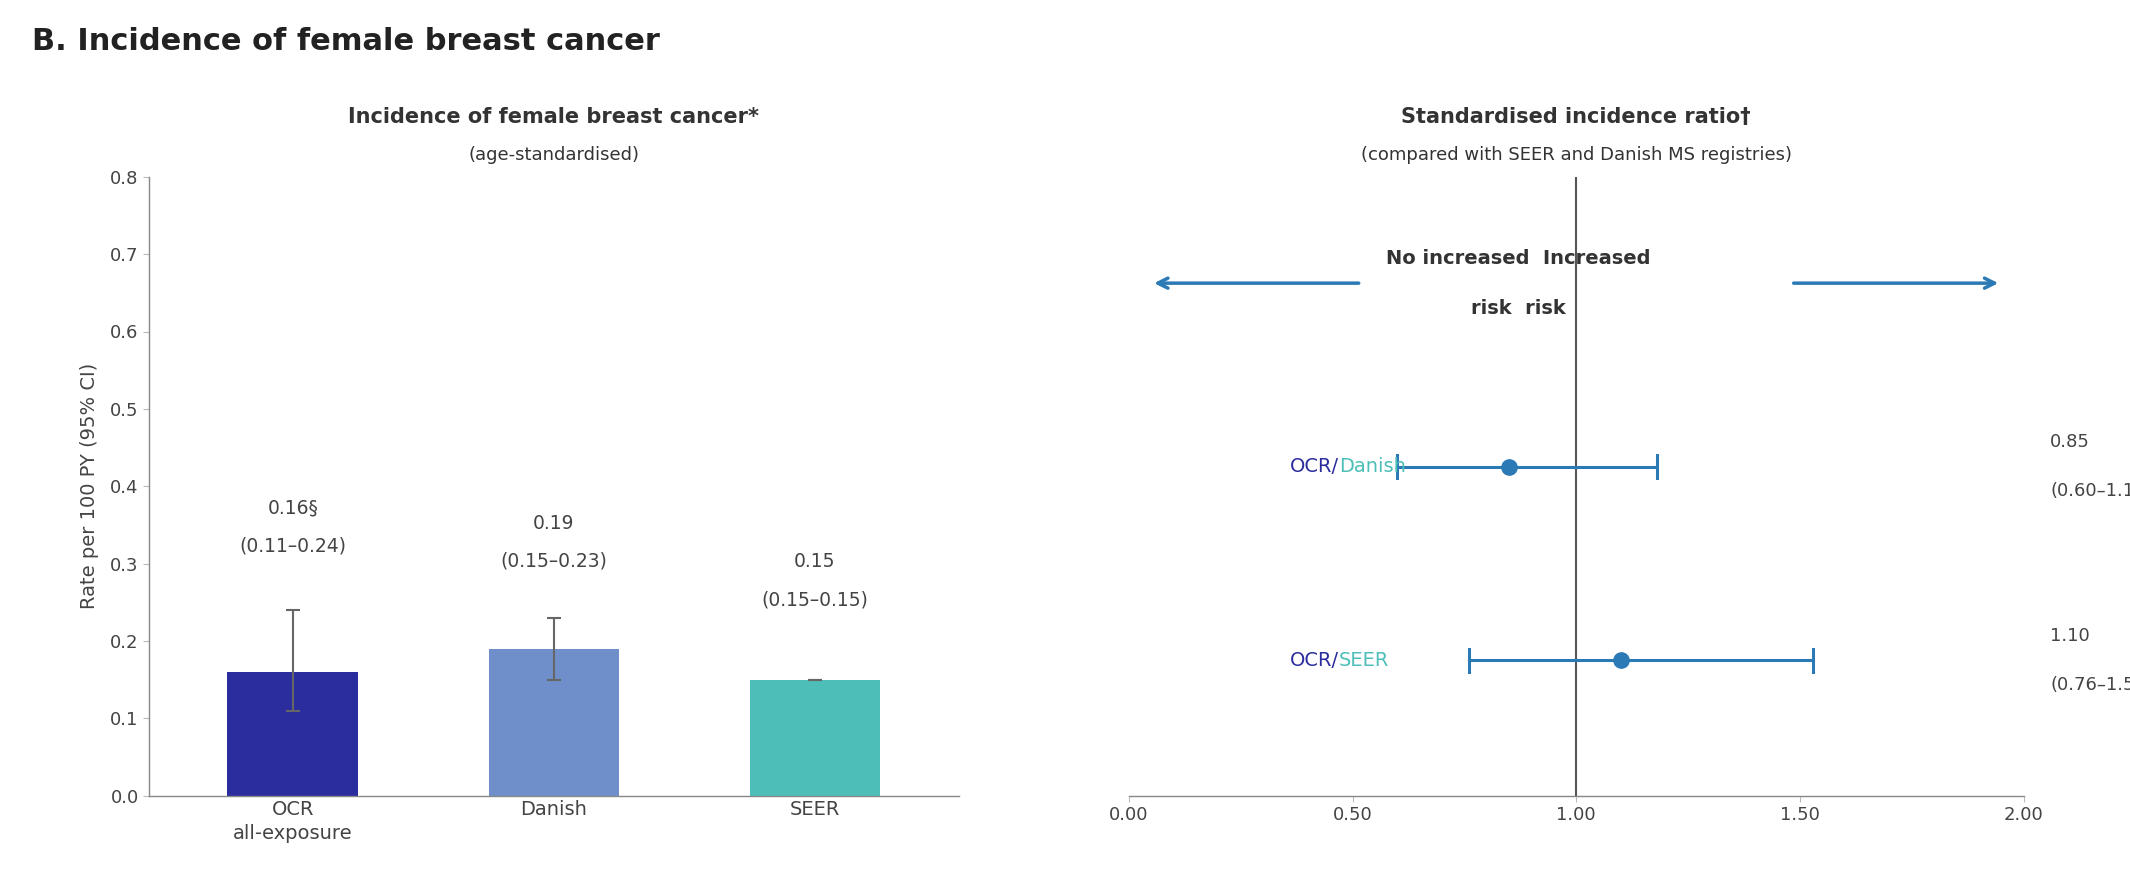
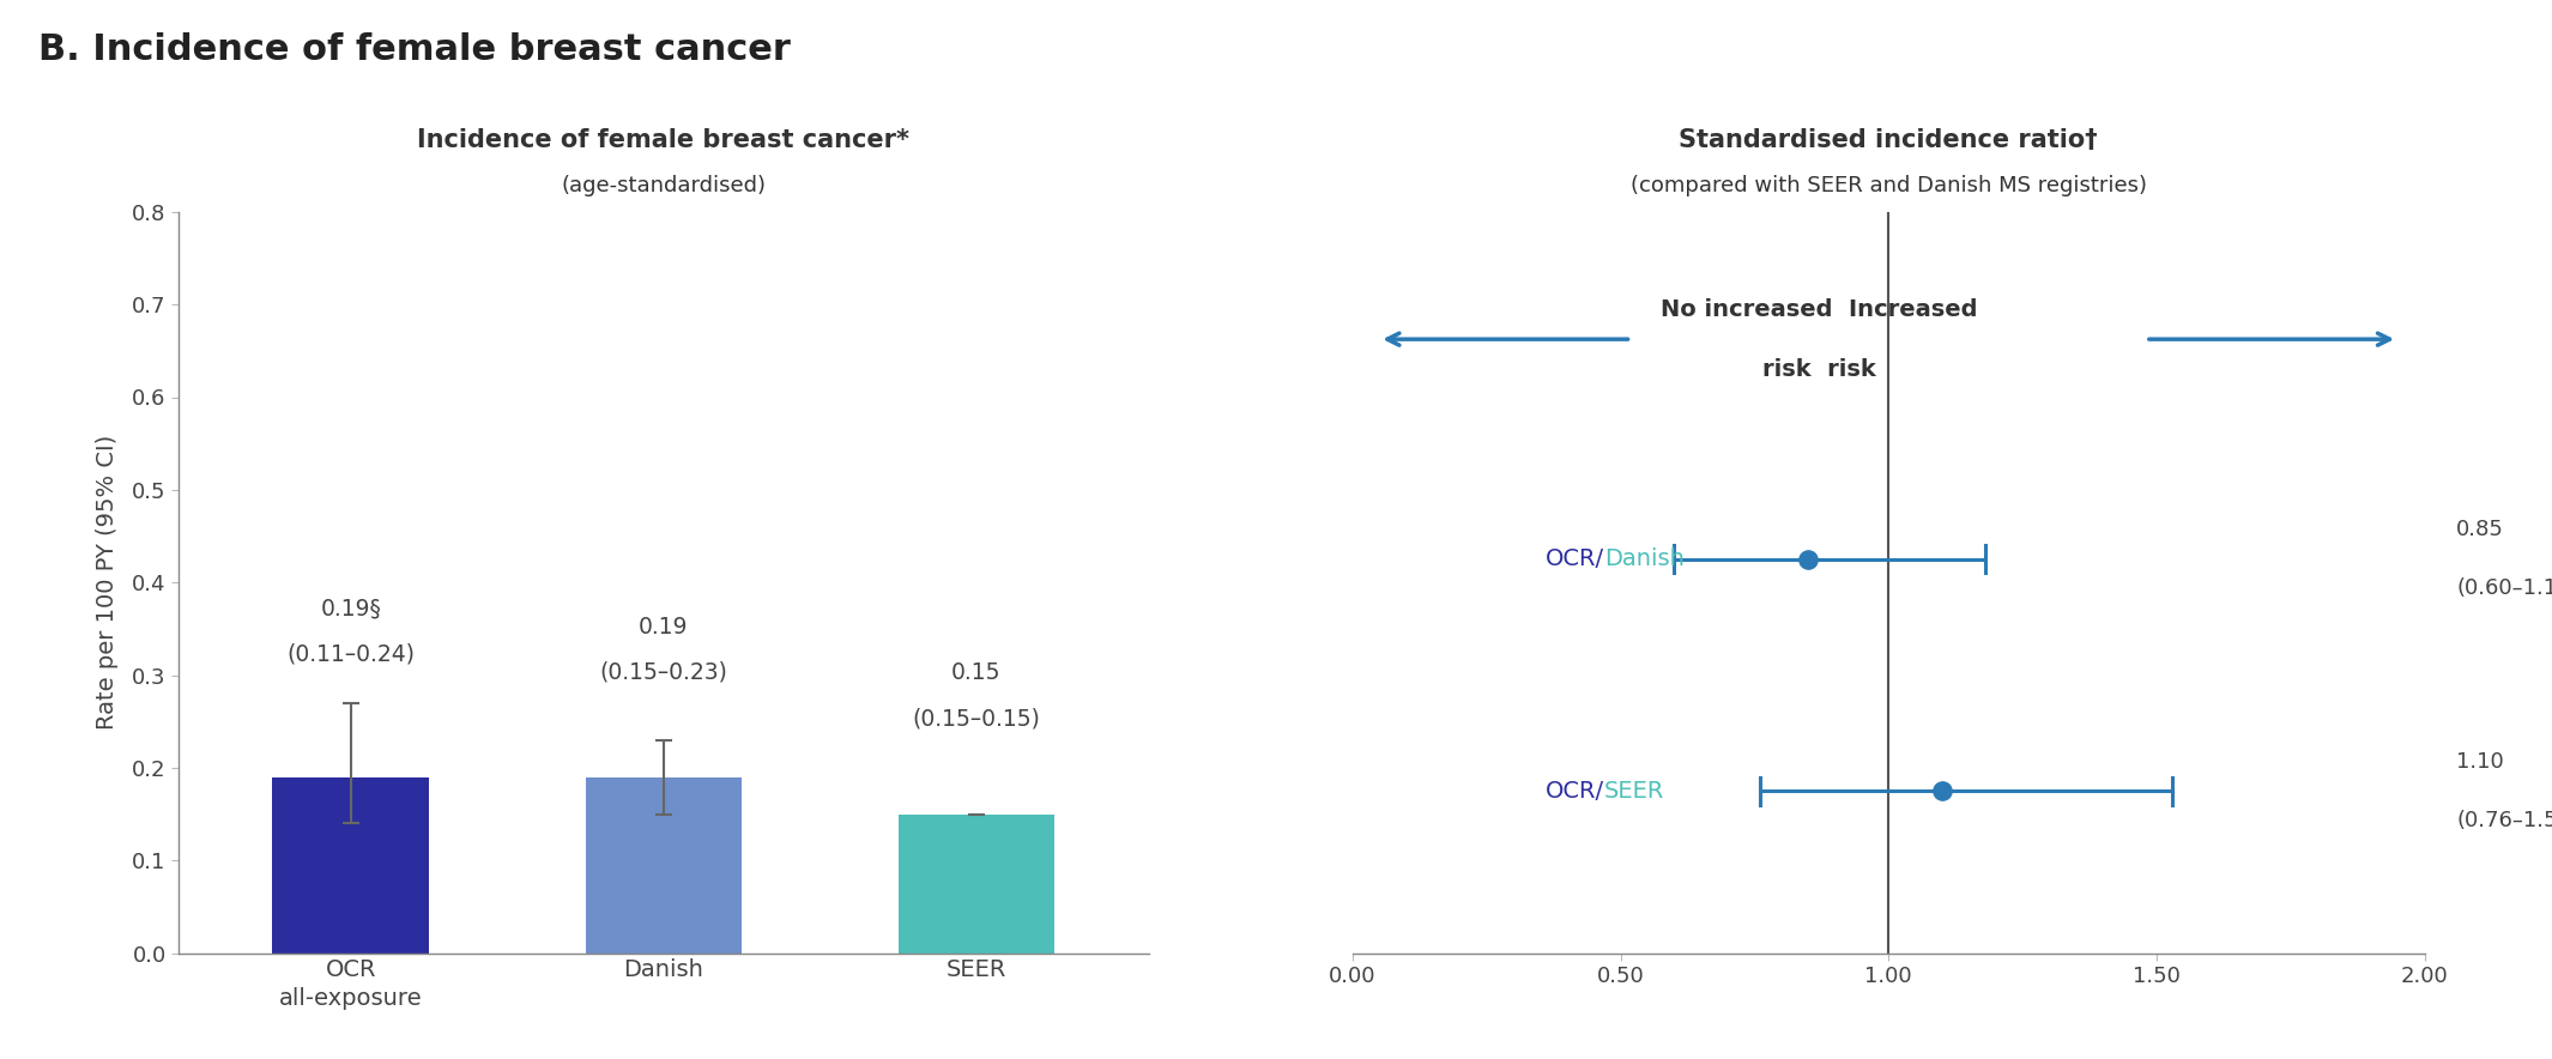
OCR all-exposure: 0.16§ -> 0.19§
